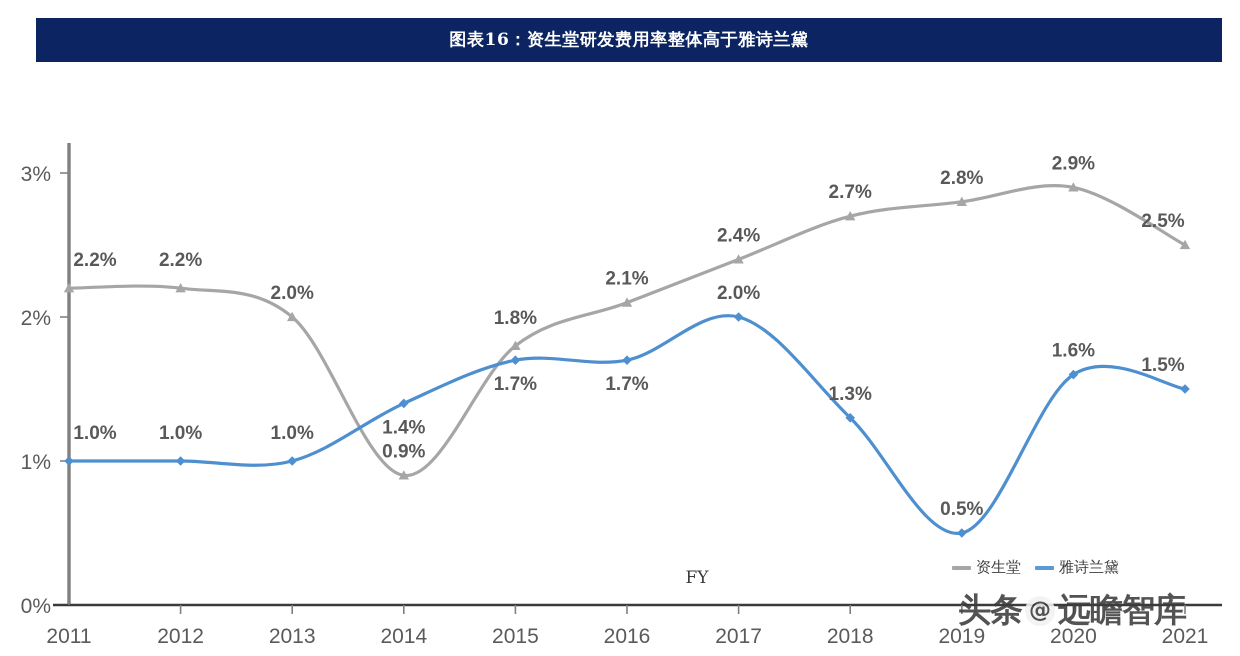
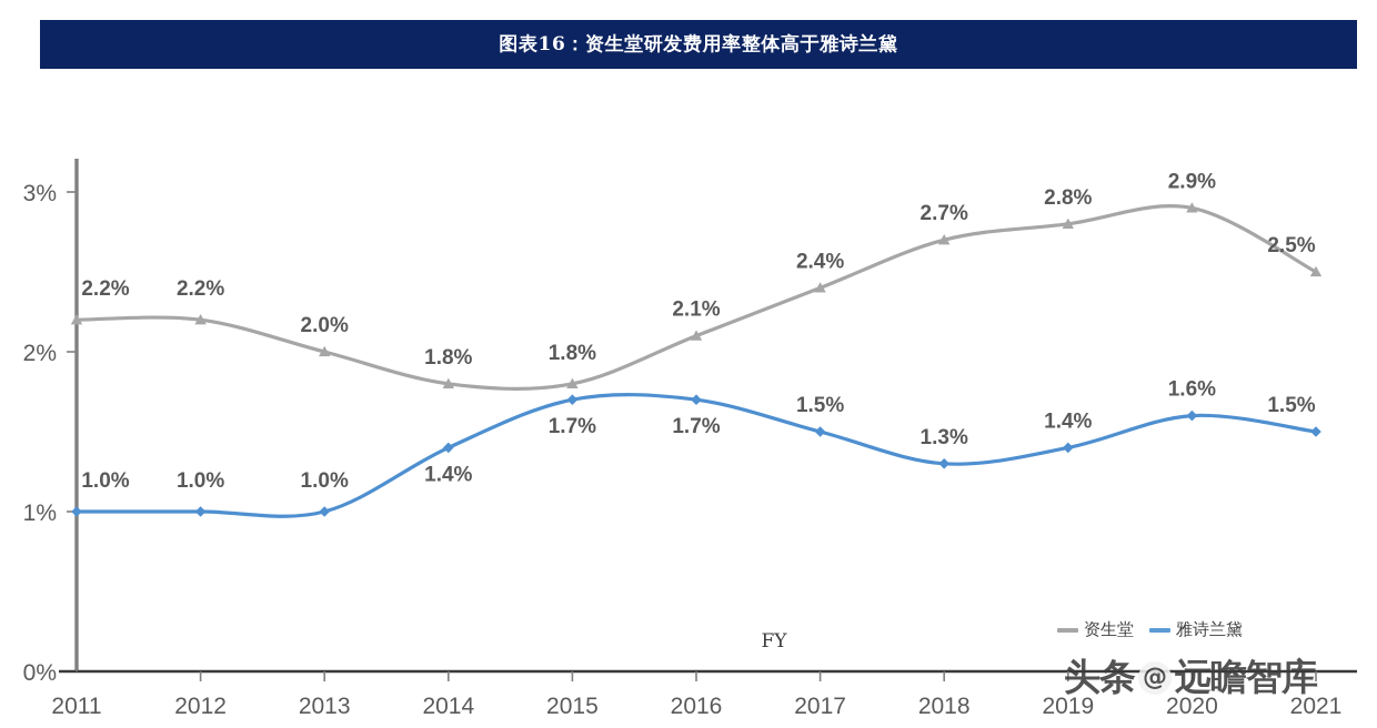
资生堂/2014: 0.9% -> 1.8%
雅诗兰黛/2017: 2.0% -> 1.5%
雅诗兰黛/2019: 0.5% -> 1.4%
